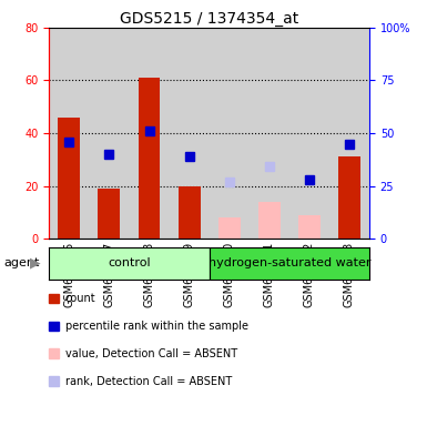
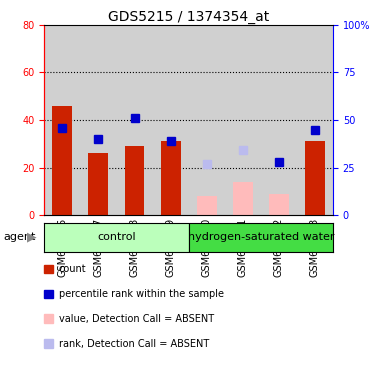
GSM647247: 19 -> 26
GSM647248: 61 -> 29
GSM647249: 20 -> 31
